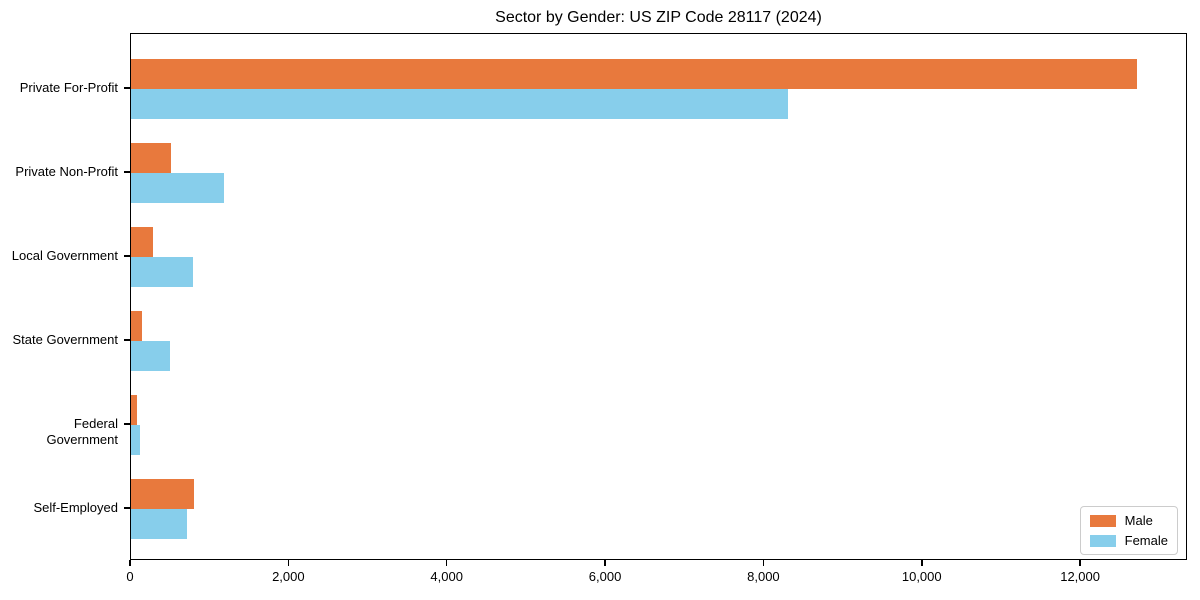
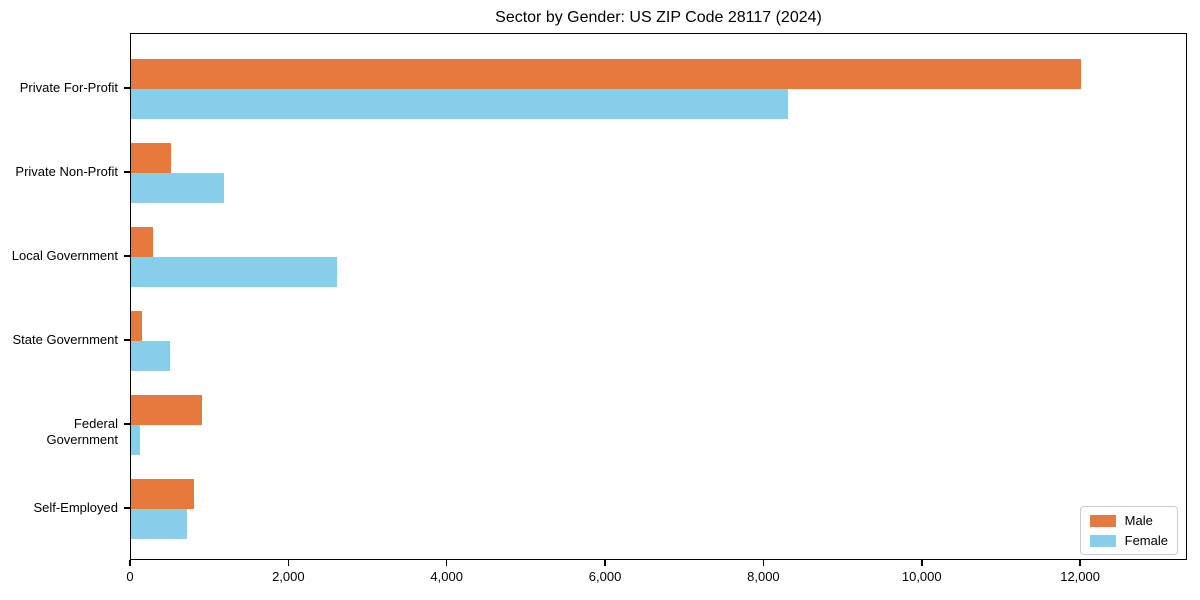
Male/Private For-Profit: 12700 -> 12000
Female/Local Government: 800 -> 2600
Male/Federal Government: 100 -> 900
